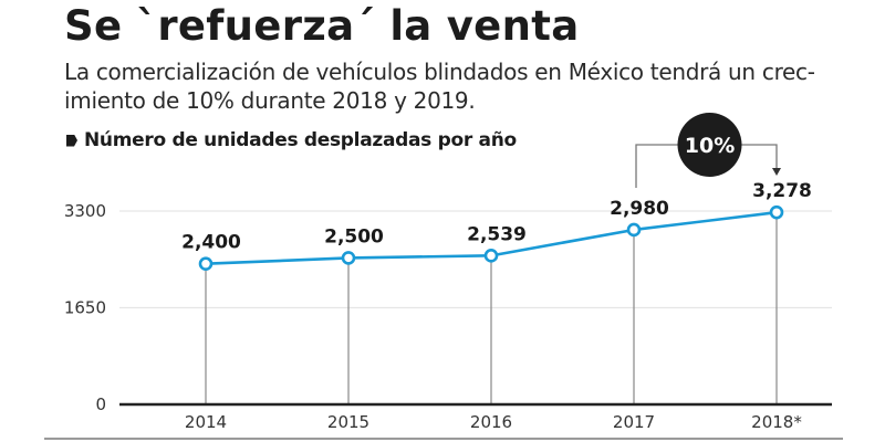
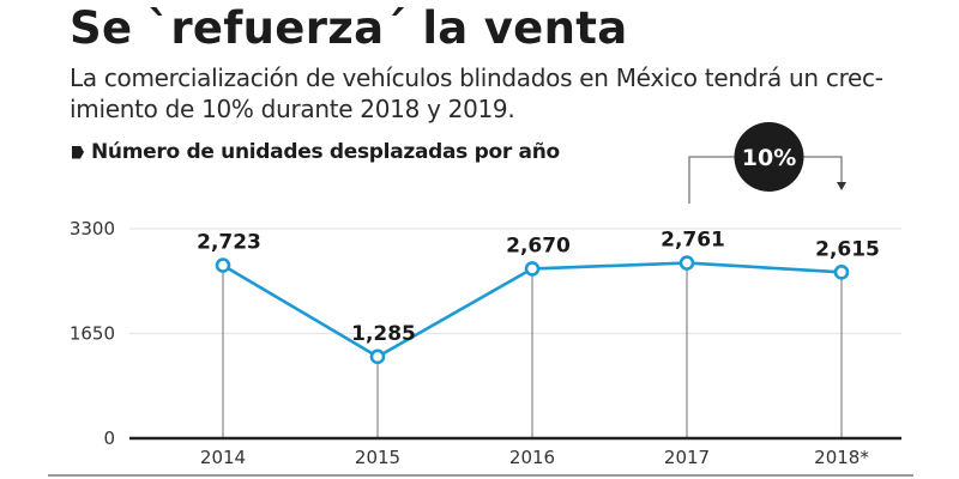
2014: 2,400 -> 2,723
2015: 2,500 -> 1,285
2016: 2,539 -> 2,670
2017: 2,980 -> 2,761
2018*: 3,278 -> 2,615
